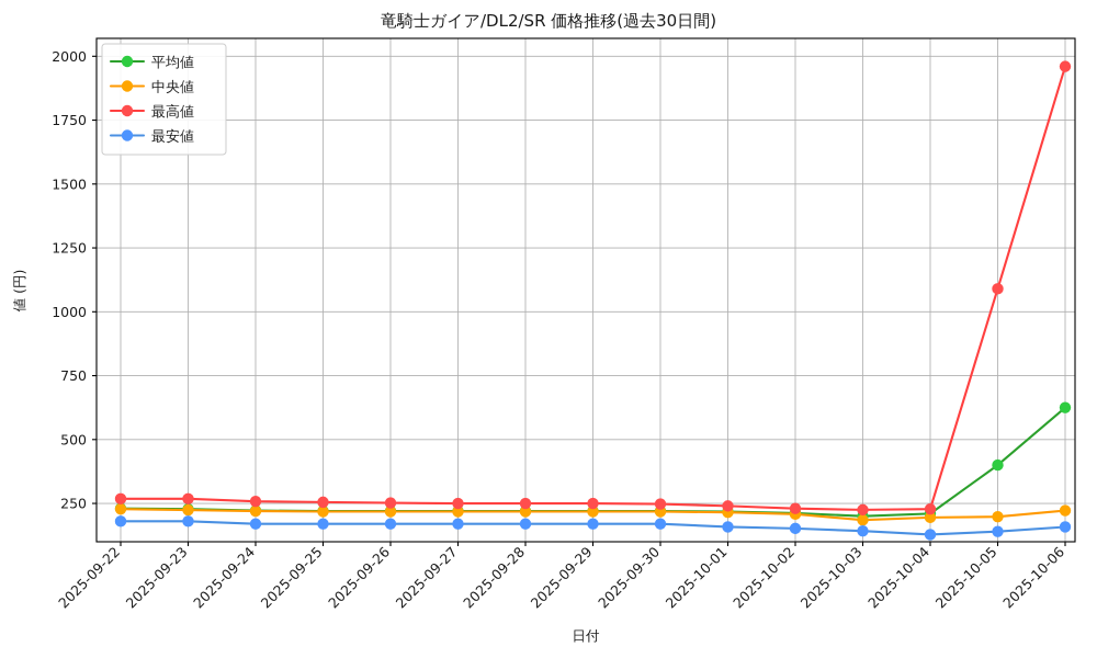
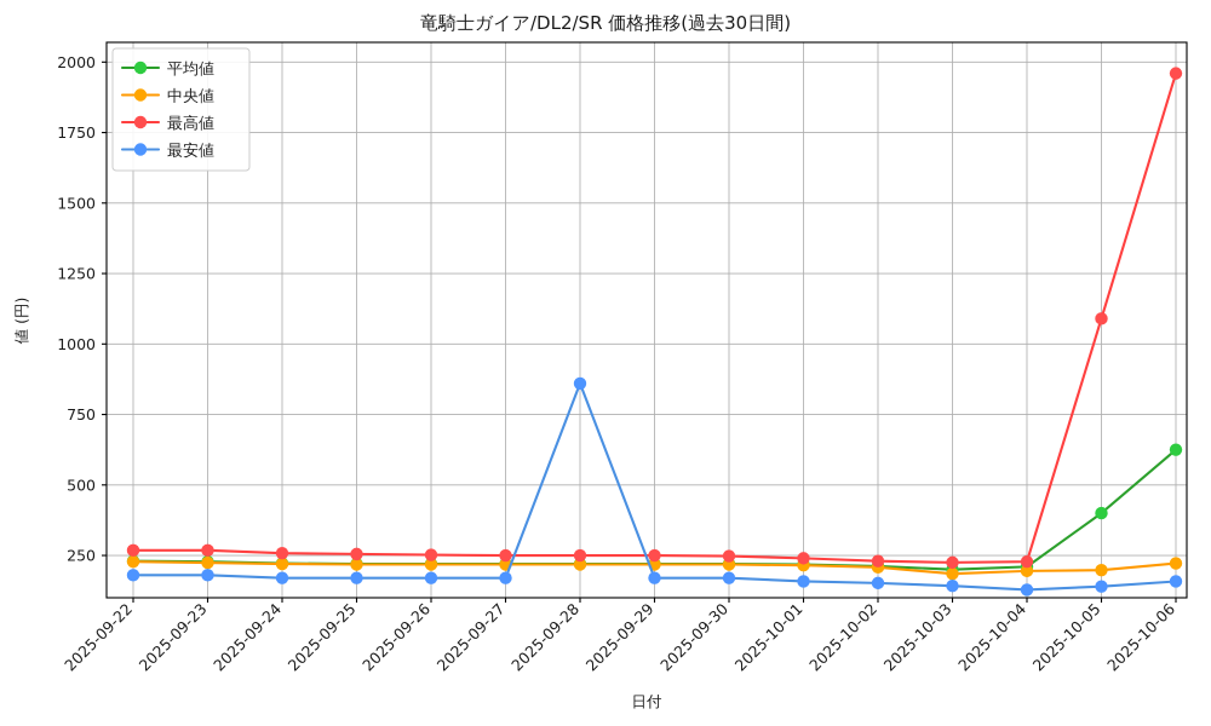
最安値/2025-09-28: 170 -> 860
